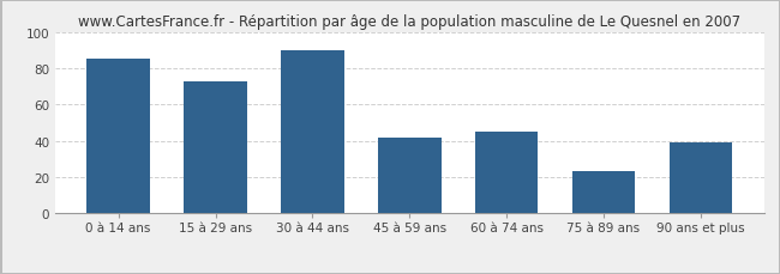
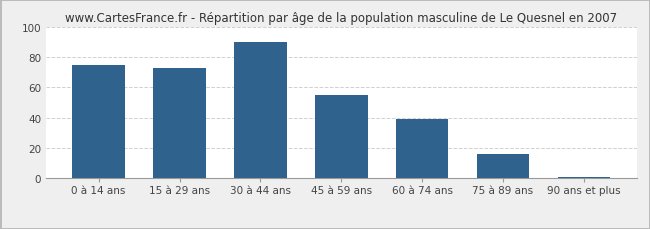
0 à 14 ans: 85 -> 75
45 à 59 ans: 42 -> 55
60 à 74 ans: 45 -> 39
75 à 89 ans: 23 -> 16
90 ans et plus: 39 -> 1
